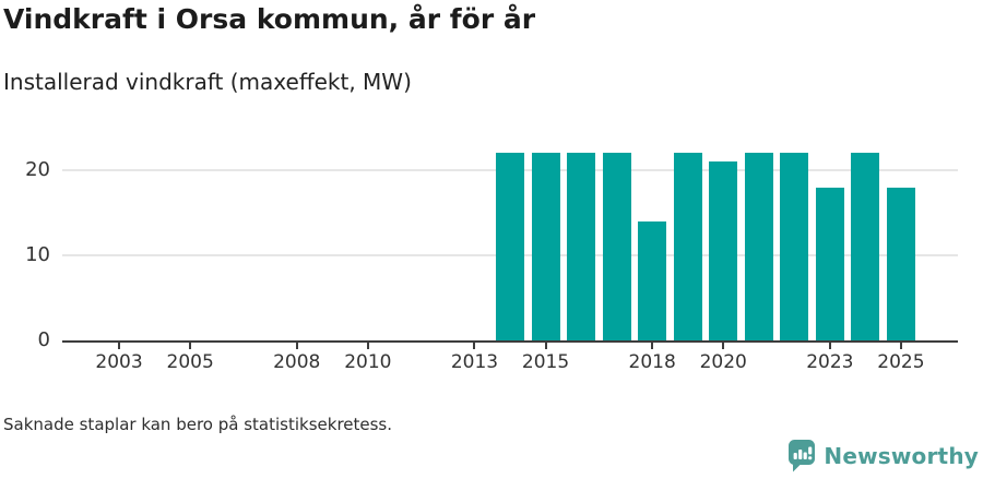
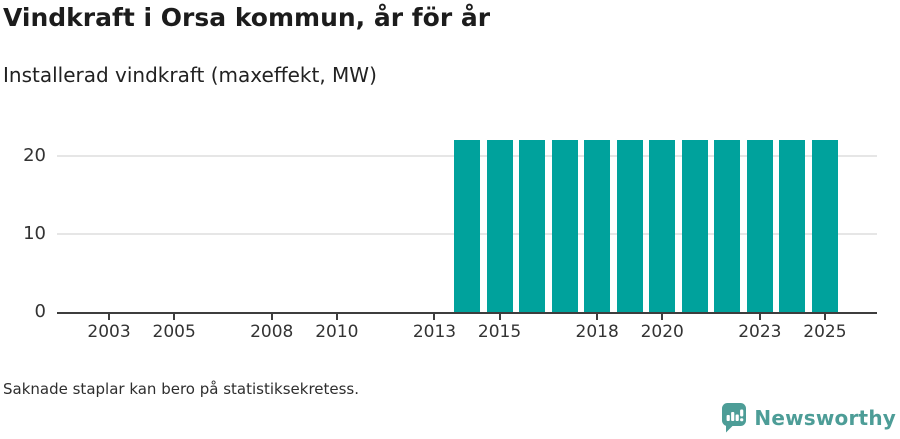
2018: 14 -> 22
2020: 21 -> 22
2023: 18 -> 22
2025: 18 -> 22
